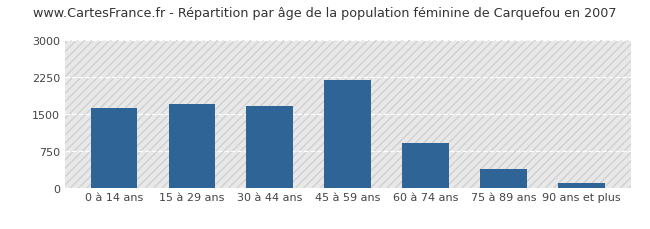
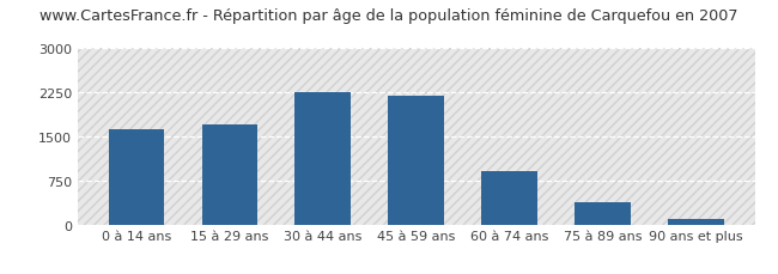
30 à 44 ans: 1660 -> 2250
